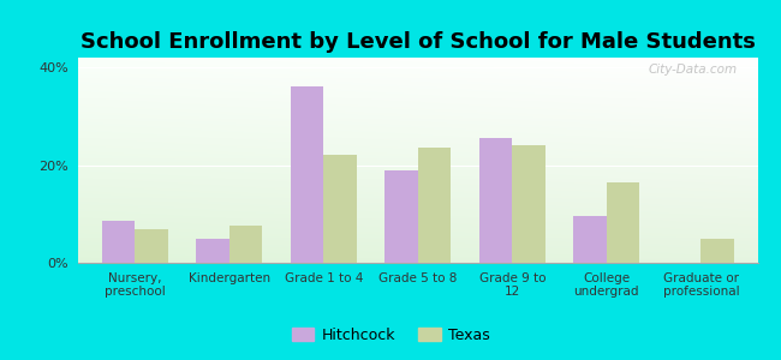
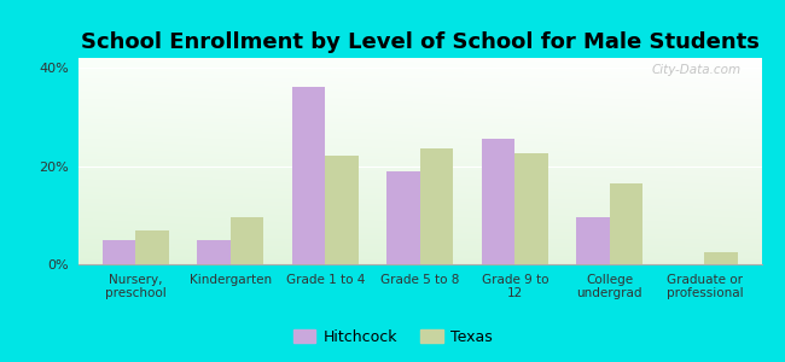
Hitchcock/Nursery, preschool: 8.5% -> 5.0%
Texas/Kindergarten: 7.5% -> 9.5%
Texas/Grade 9 to 12: 24.0% -> 22.5%
Texas/Graduate or professional: 5.0% -> 2.5%
